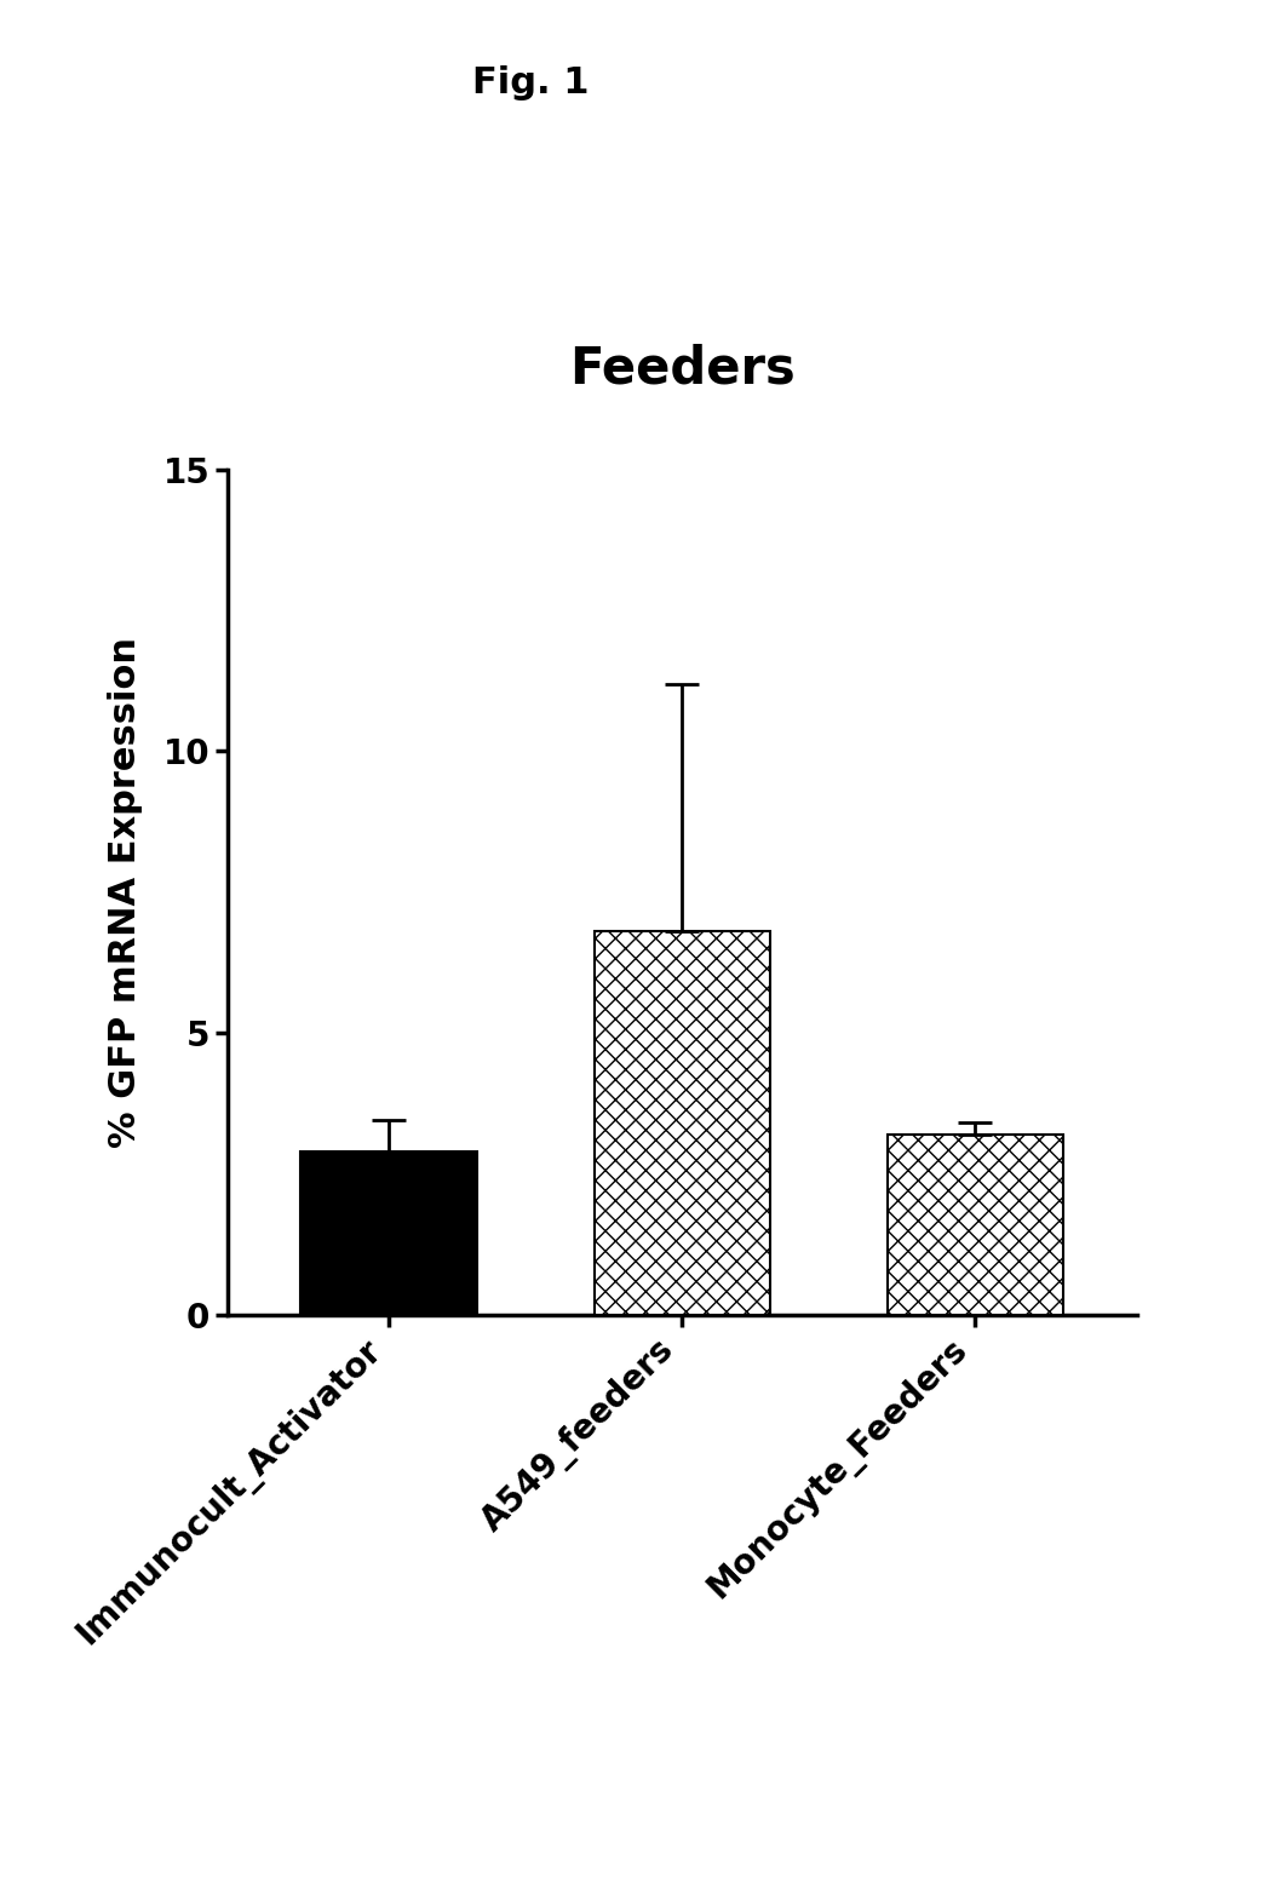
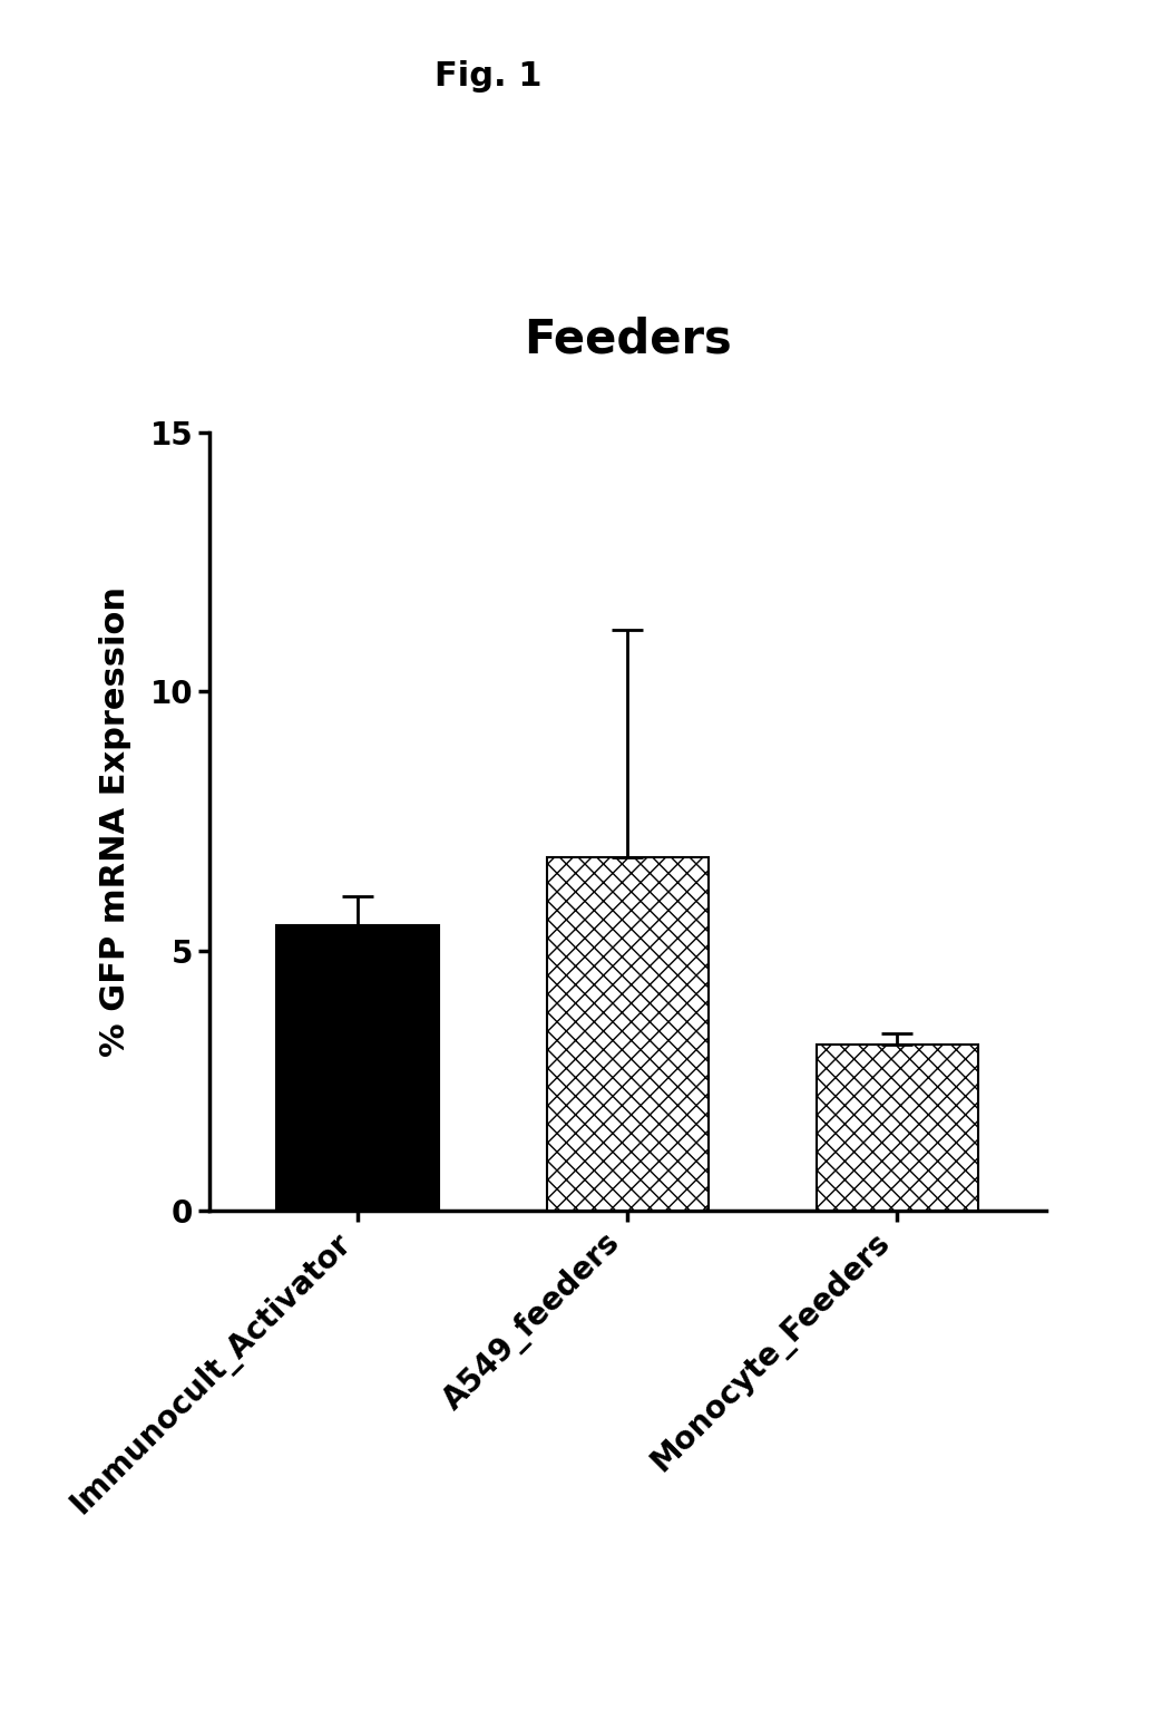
Immunocult_Activator: 2.9 -> 5.5
